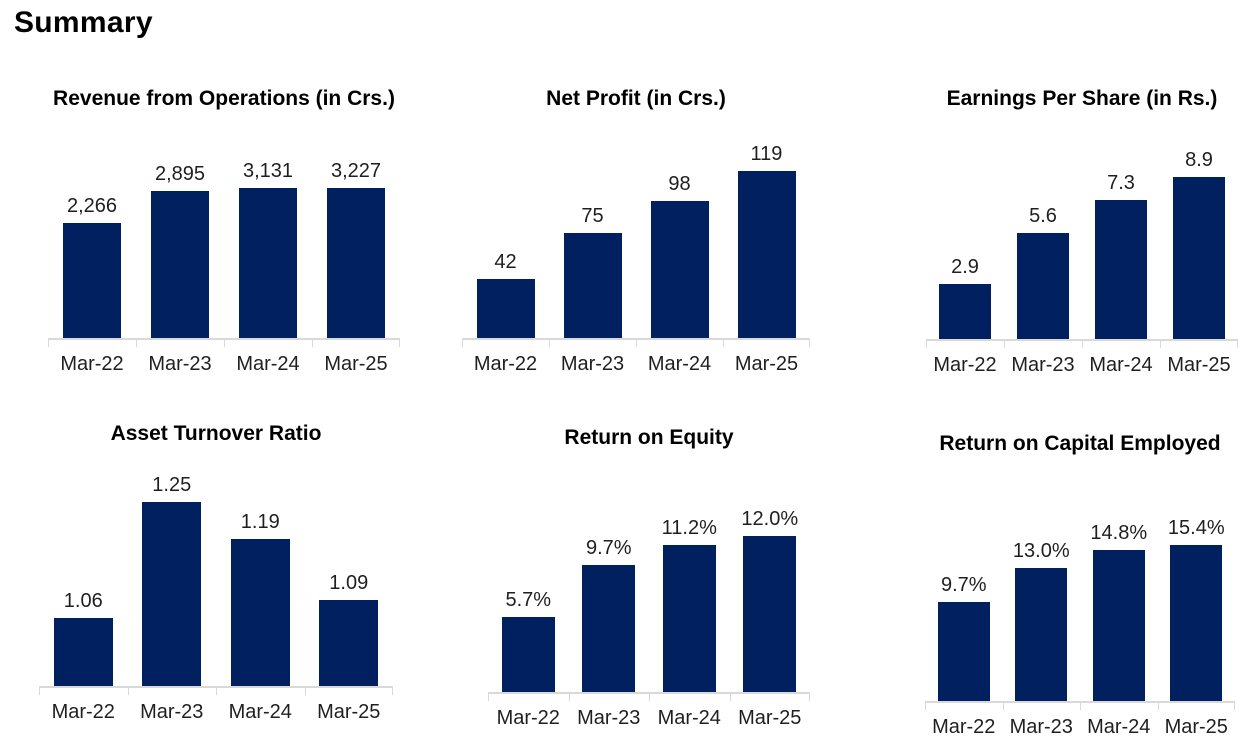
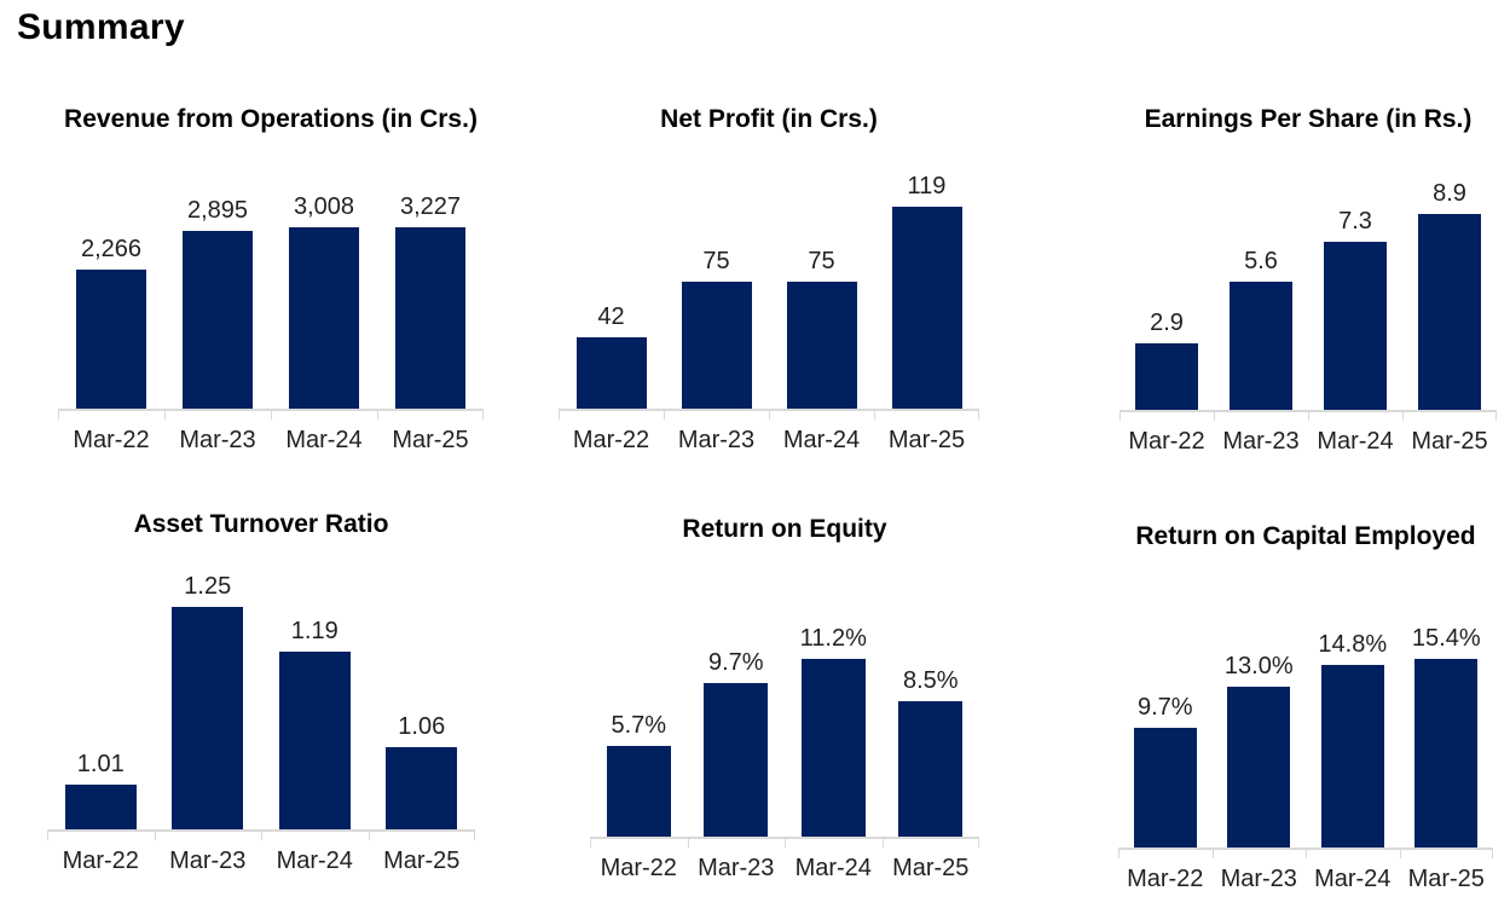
Revenue from Operations (in Crs.)/Mar-24: 3,131 -> 3,008
Net Profit (in Crs.)/Mar-24: 98 -> 75
Asset Turnover Ratio/Mar-22: 1.06 -> 1.01
Asset Turnover Ratio/Mar-25: 1.09 -> 1.06
Return on Equity/Mar-25: 12.0% -> 8.5%
